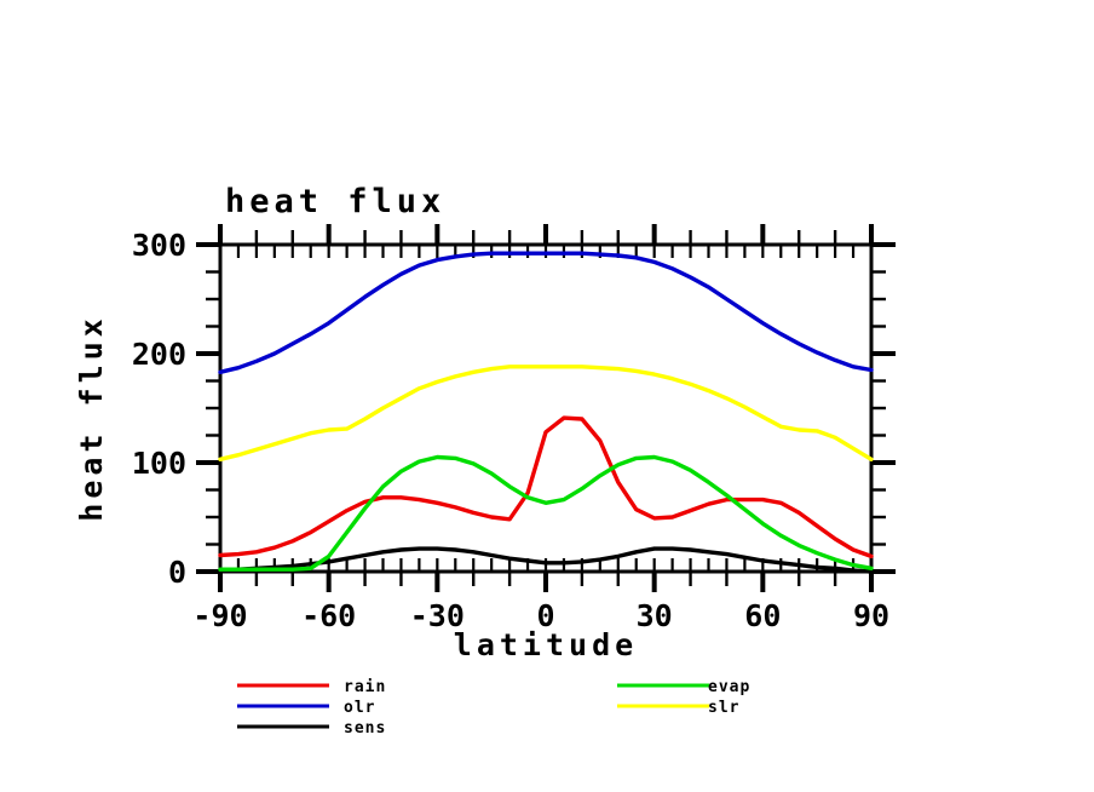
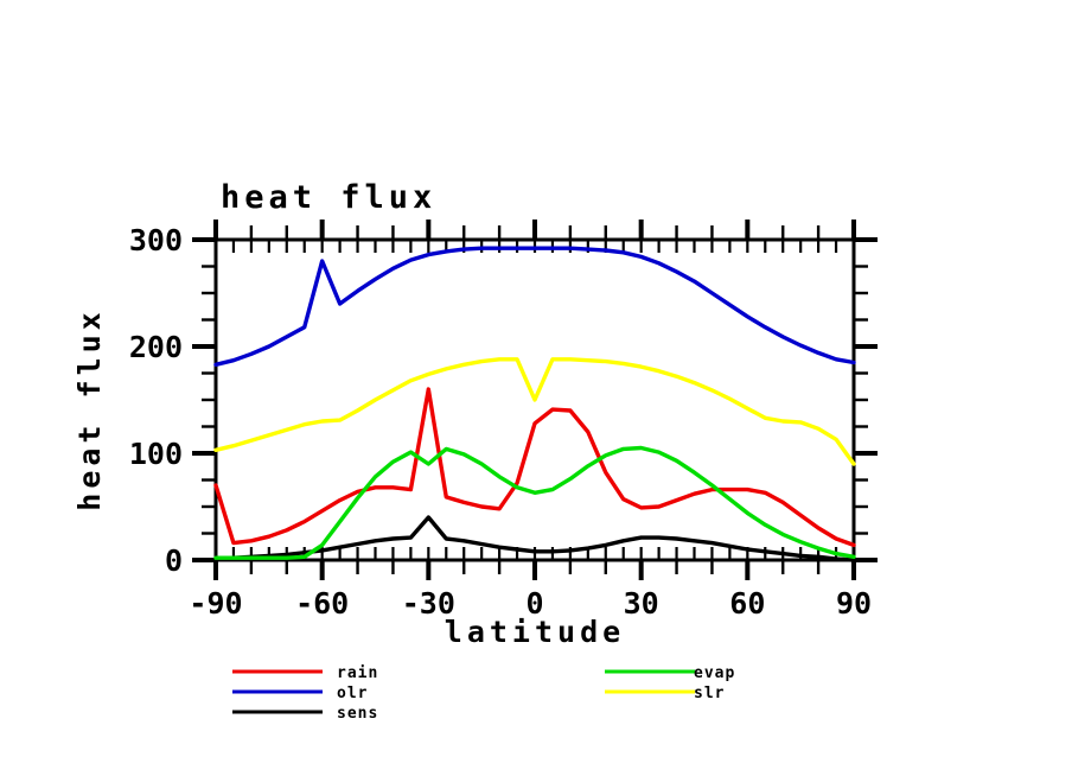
rain/-90: 20 -> 70
olr/-60: 230 -> 280
rain/-30: 60 -> 160
sens/-30: 20 -> 40
evap/-30: 100 -> 90
slr/0: 190 -> 150
slr/90: 100 -> 90
